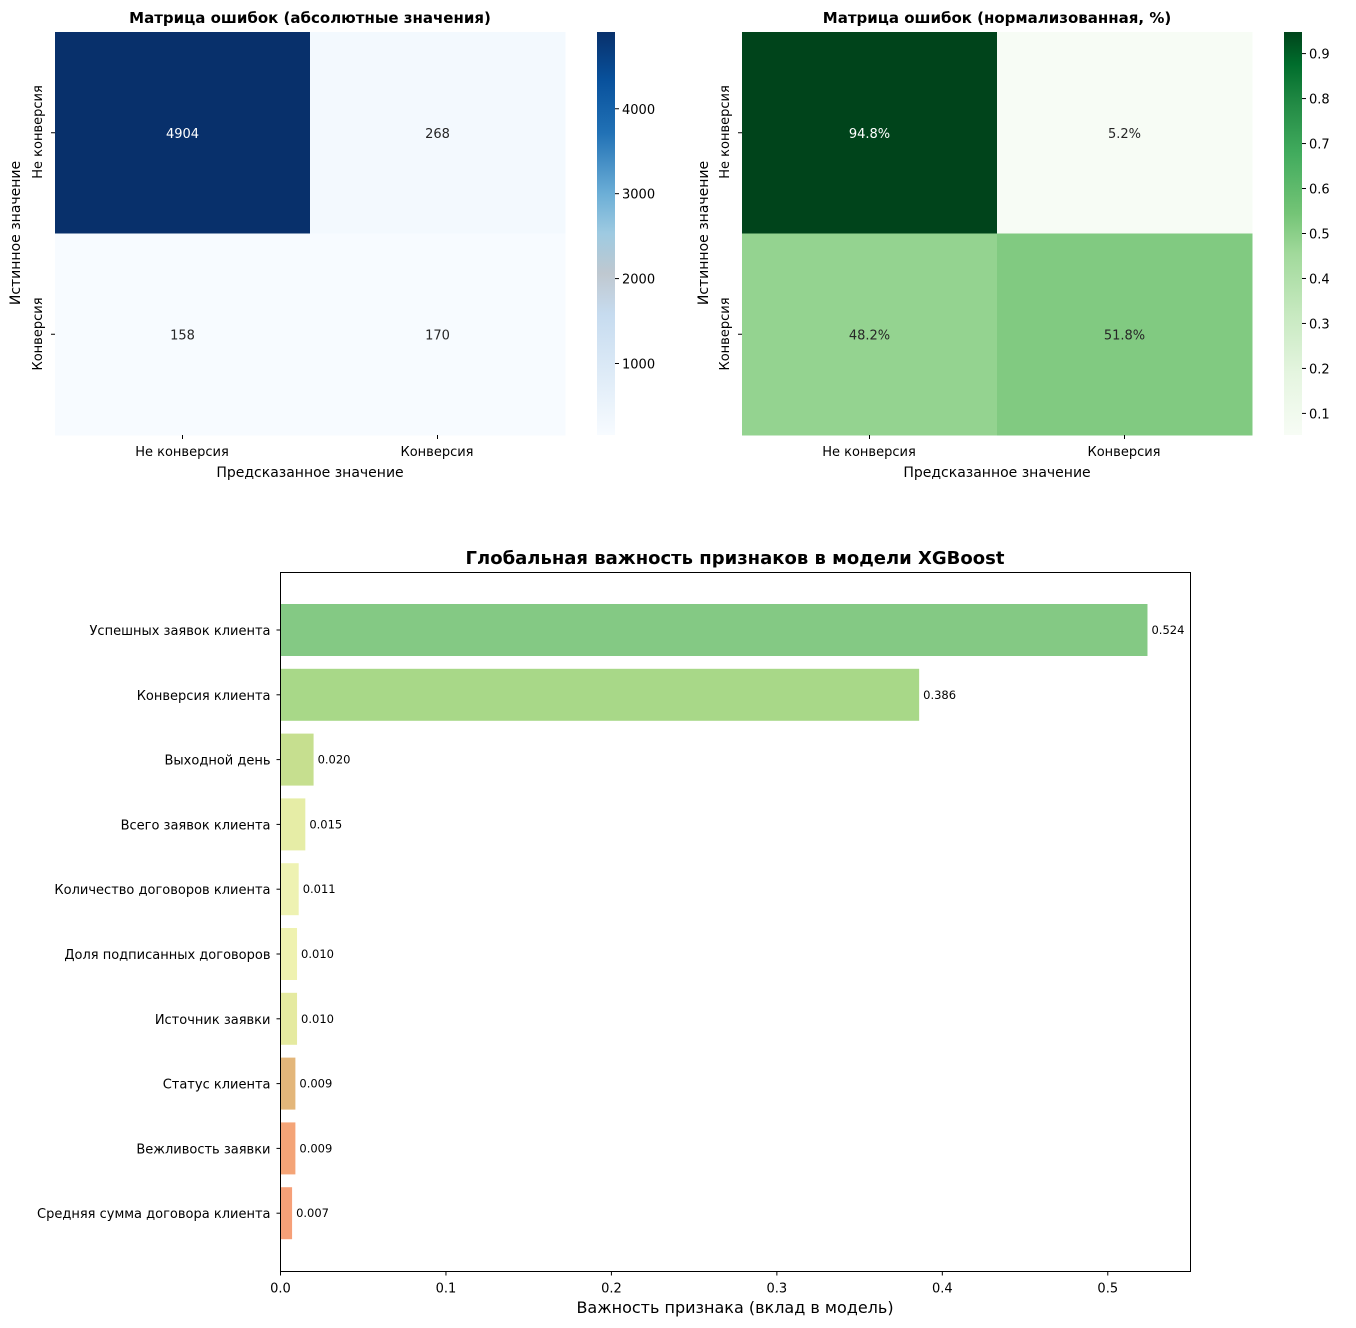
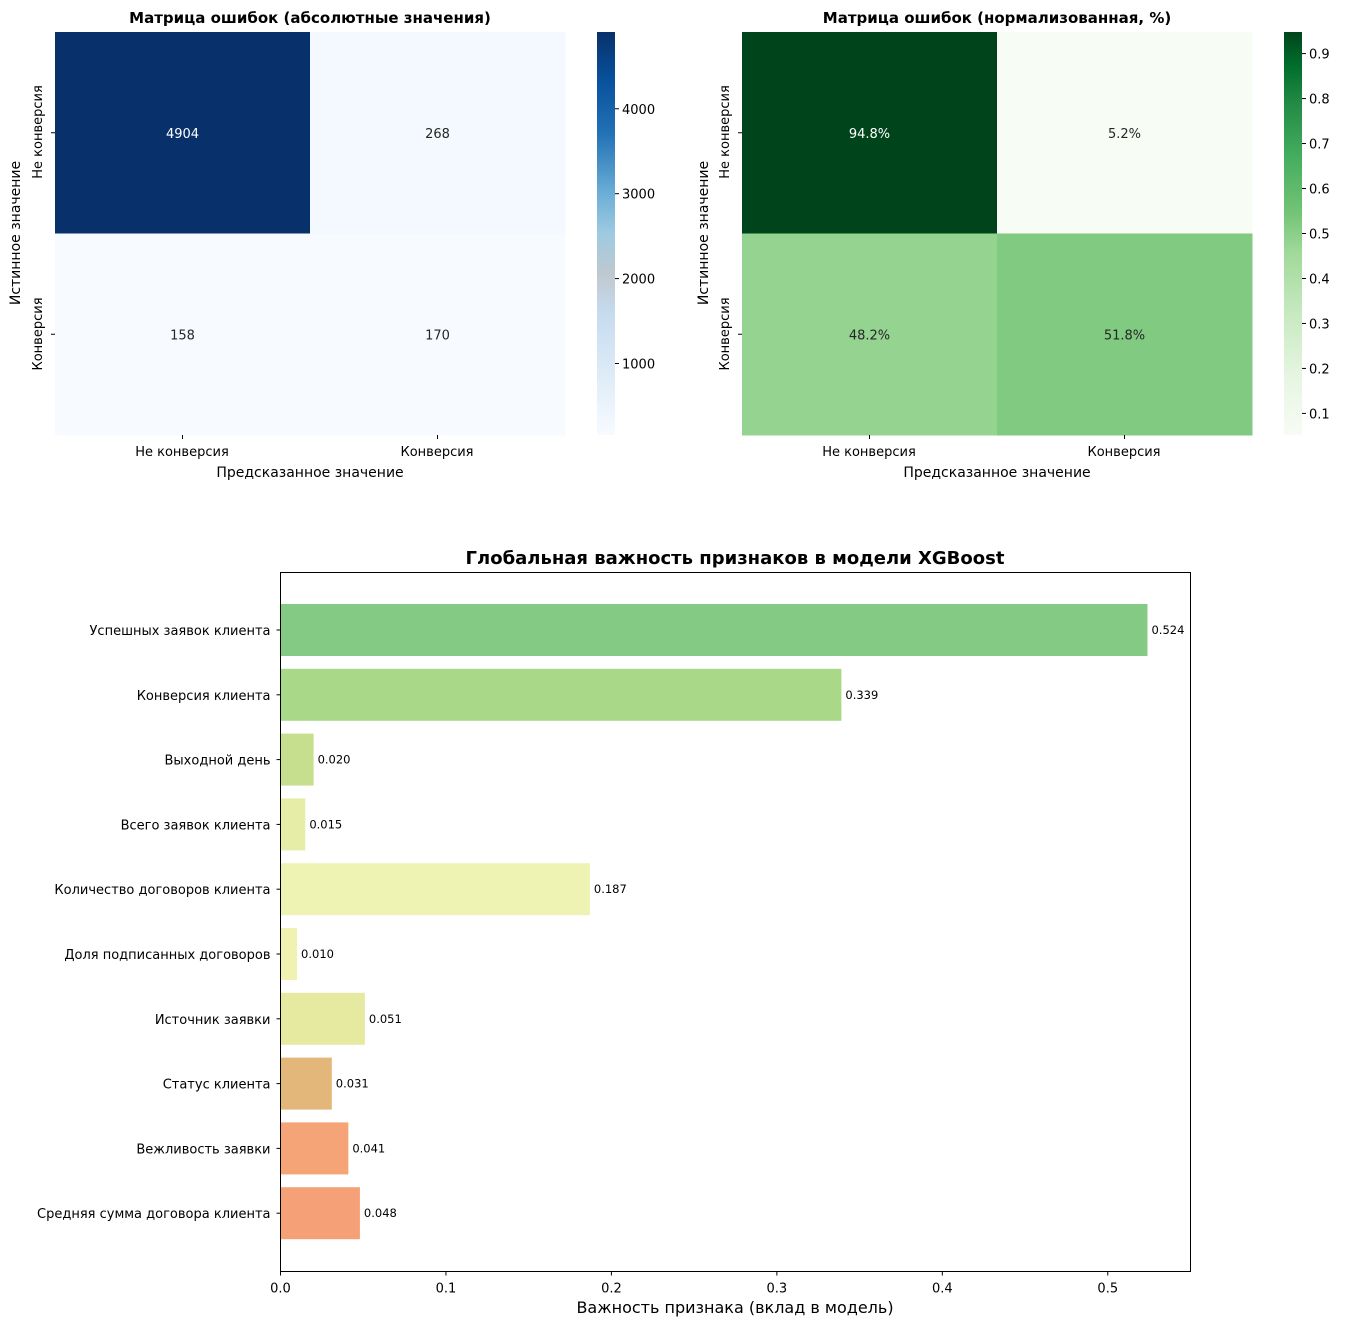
Глобальная важность признаков в модели XGBoost/Конверсия клиента: 0.386 -> 0.339
Глобальная важность признаков в модели XGBoost/Количество договоров клиента: 0.011 -> 0.187
Глобальная важность признаков в модели XGBoost/Источник заявки: 0.010 -> 0.051
Глобальная важность признаков в модели XGBoost/Статус клиента: 0.009 -> 0.031
Глобальная важность признаков в модели XGBoost/Вежливость заявки: 0.009 -> 0.041
Глобальная важность признаков в модели XGBoost/Средняя сумма договора клиента: 0.007 -> 0.048
